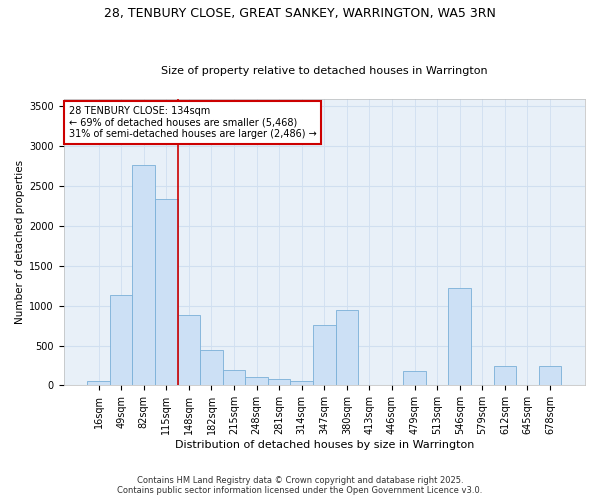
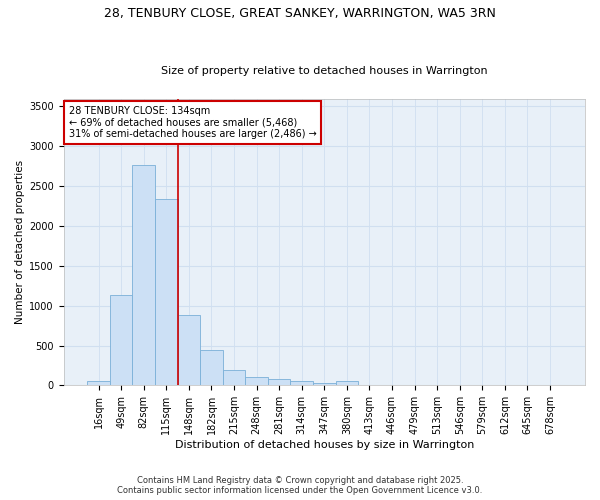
347sqm: 760 -> 30
380sqm: 940 -> 50
479sqm: 180 -> 0
546sqm: 1220 -> 0
612sqm: 240 -> 0
678sqm: 240 -> 0
